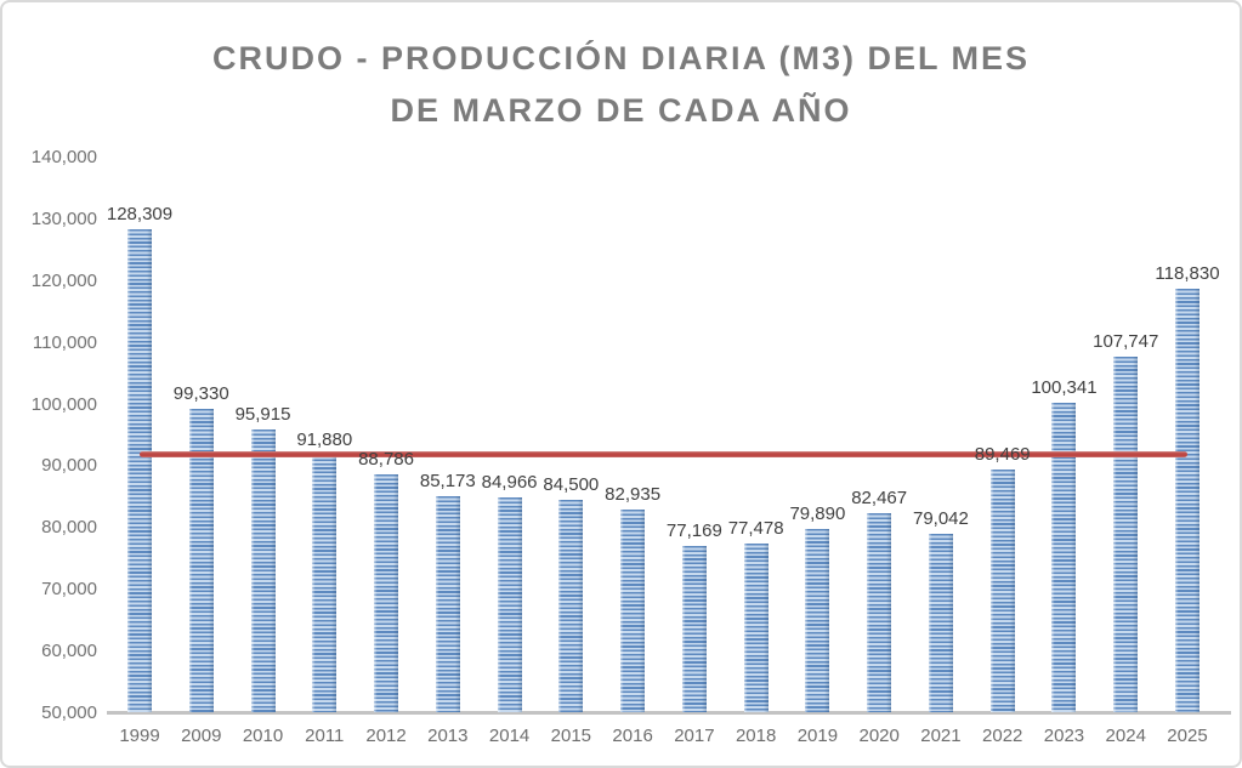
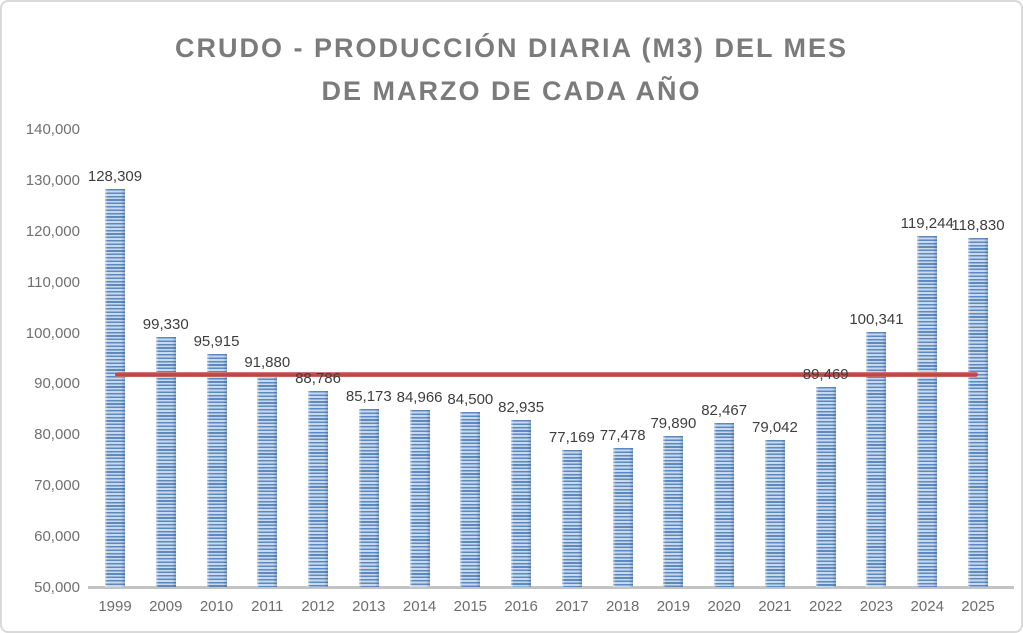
2024: 107,747 -> 119,244
